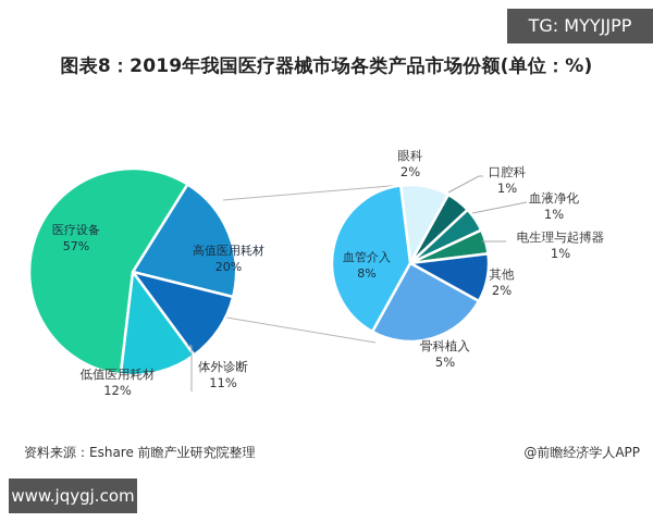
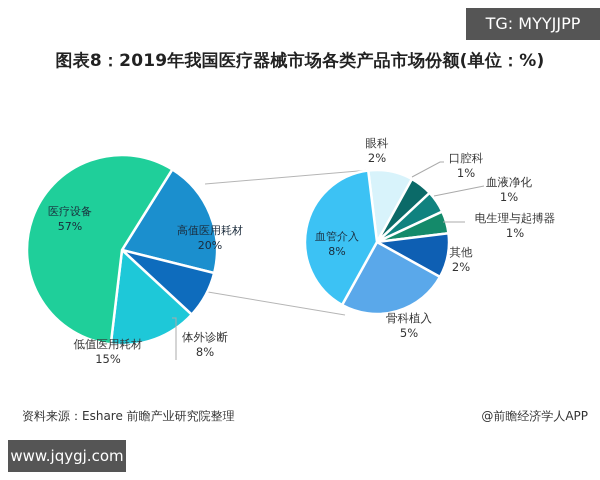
图表8：2019年我国医疗器械市场各类产品市场份额(单位：%)/体外诊断: 11% -> 8%
图表8：2019年我国医疗器械市场各类产品市场份额(单位：%)/低值医用耗材: 12% -> 15%
